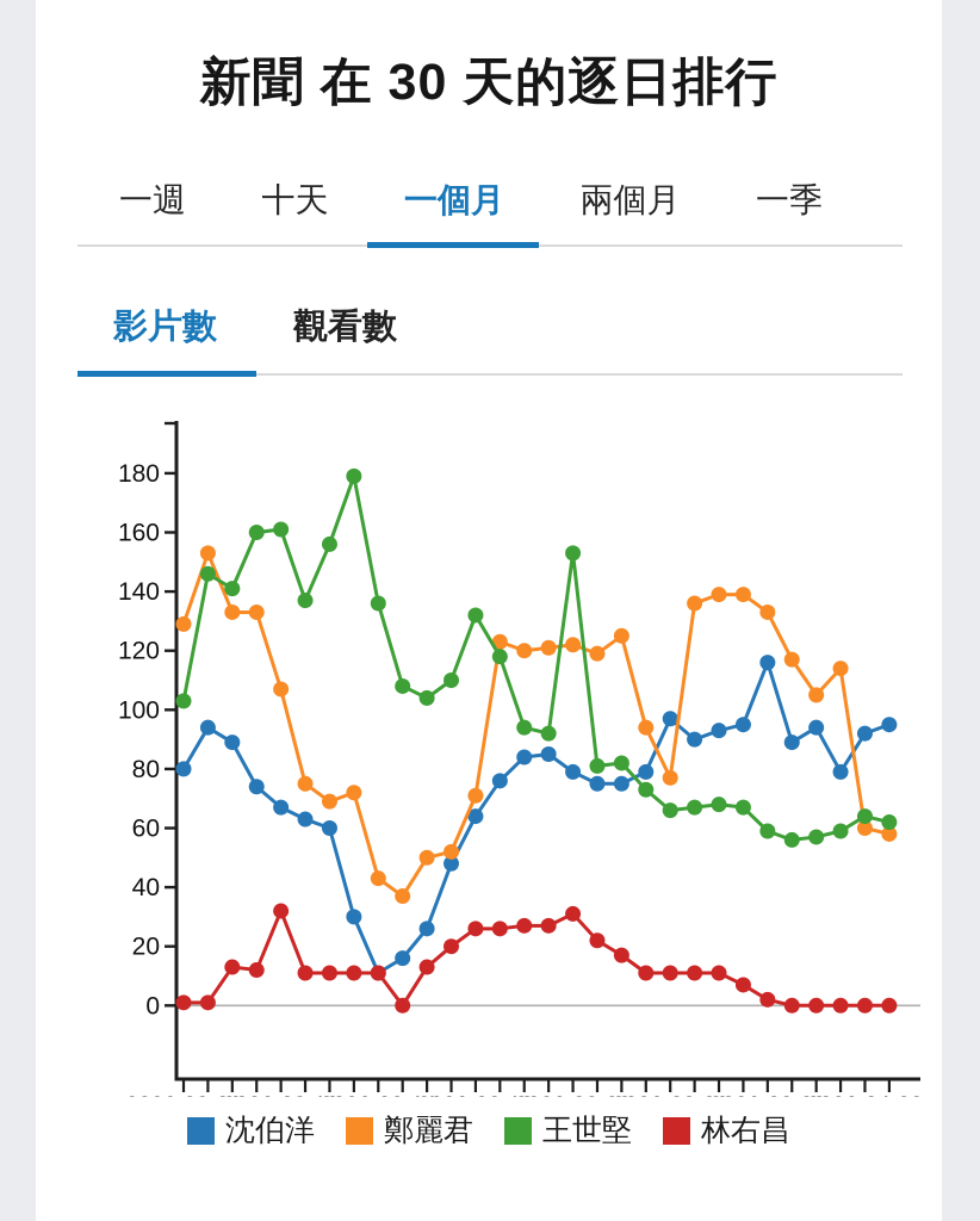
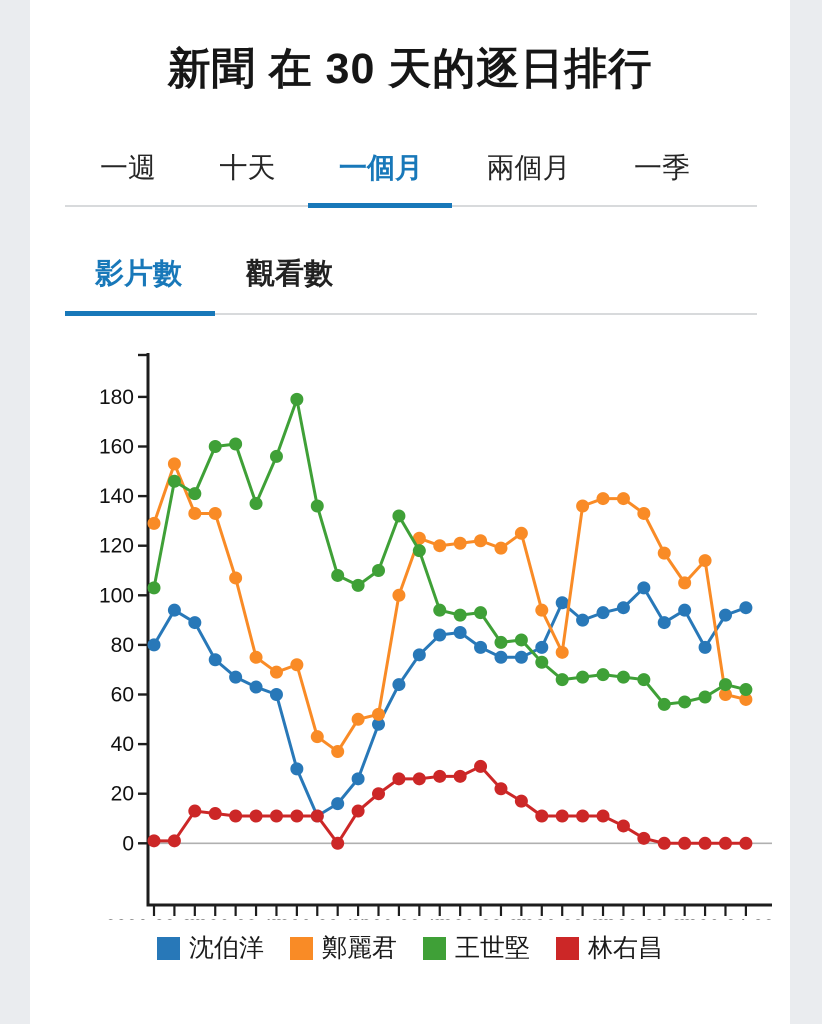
林右昌/2026-03-10: 32 -> 11
鄭麗君/2026-03-18: 71 -> 100
王世堅/2026-03-22: 153 -> 93
沈伯洋/2026-03-30: 116 -> 103
王世堅/2026-03-30: 59 -> 66
